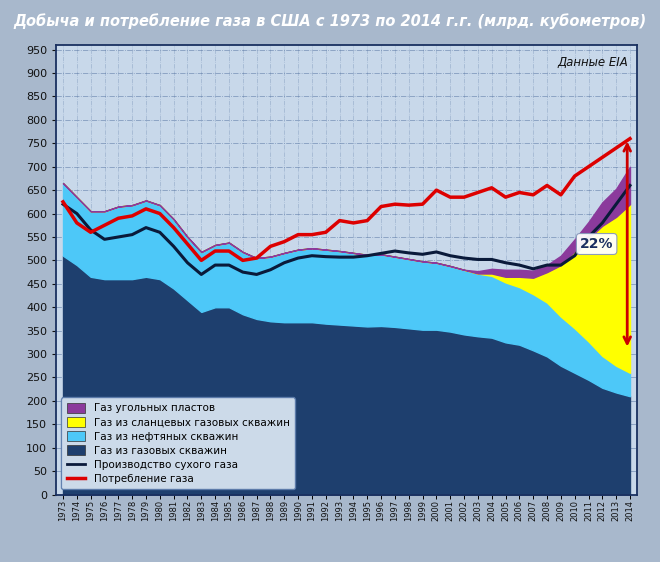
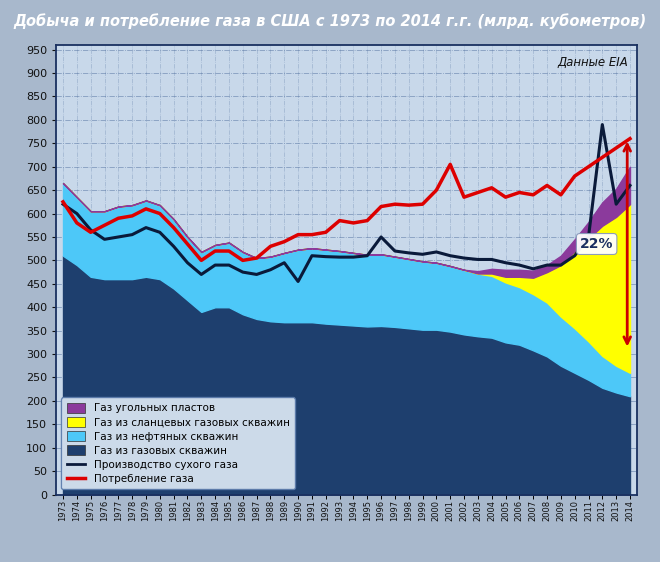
Производство сухого газа/1990: 505 -> 455
Производство сухого газа/1996: 515 -> 550
Потребление газа/2001: 635 -> 705
Производство сухого газа/2012: 580 -> 790
